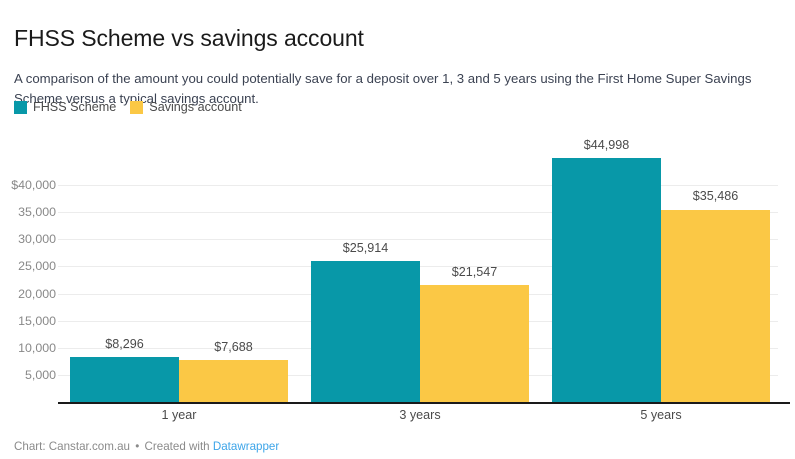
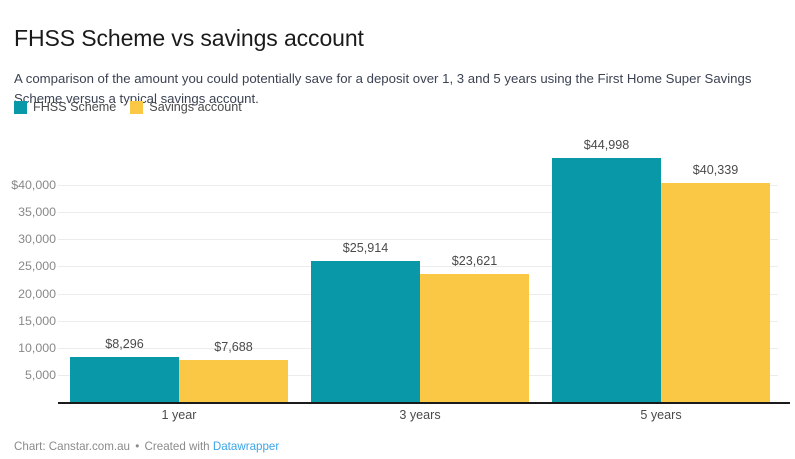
Savings account/3 years: $21,547 -> $23,621
Savings account/5 years: $35,486 -> $40,339
